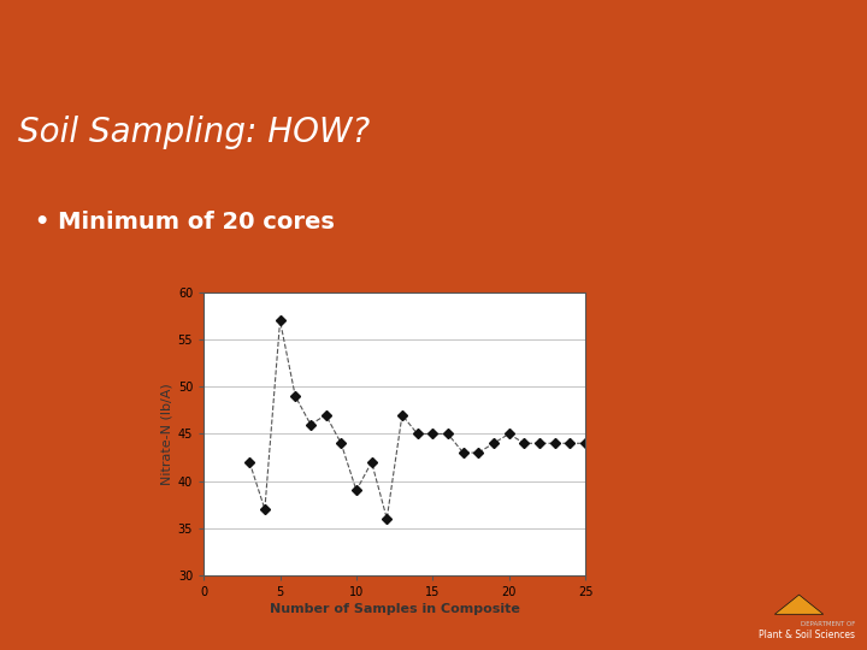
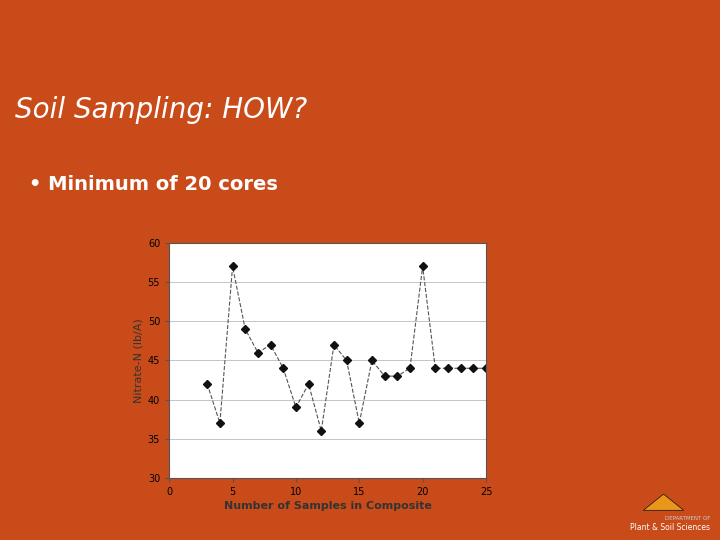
15: 45 -> 37
20: 45 -> 57
